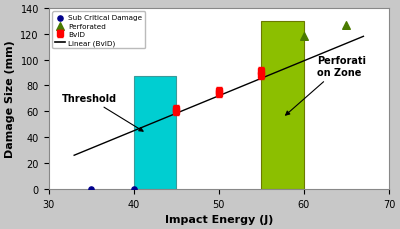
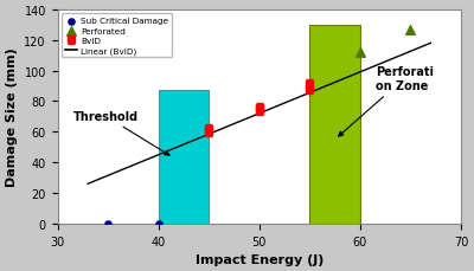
Perforated/60: 118 -> 112
